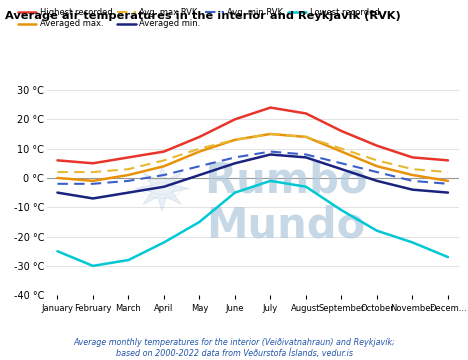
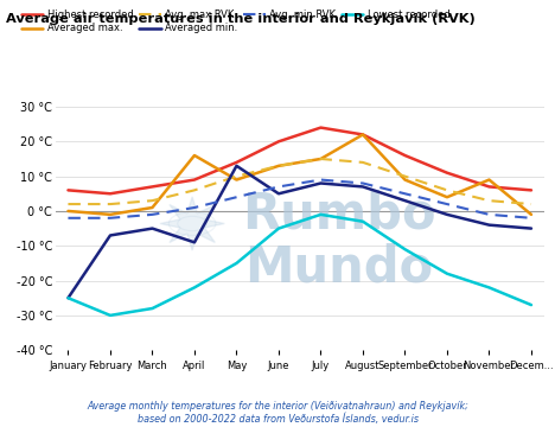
Averaged min./January: -5 °C -> -25 °C
Averaged max./April: 4 °C -> 16 °C
Averaged min./April: -3 °C -> -9 °C
Averaged min./May: 1 °C -> 13 °C
Averaged max./August: 14 °C -> 22 °C
Averaged max./November: 1 °C -> 9 °C
